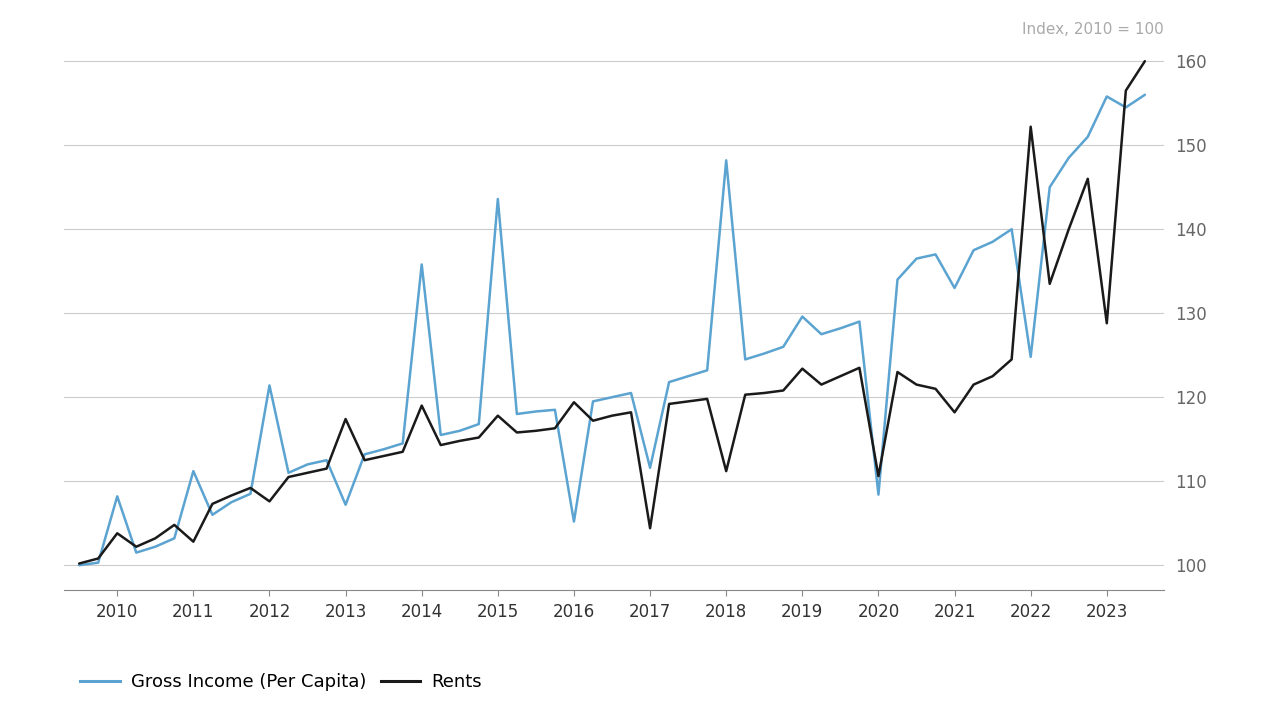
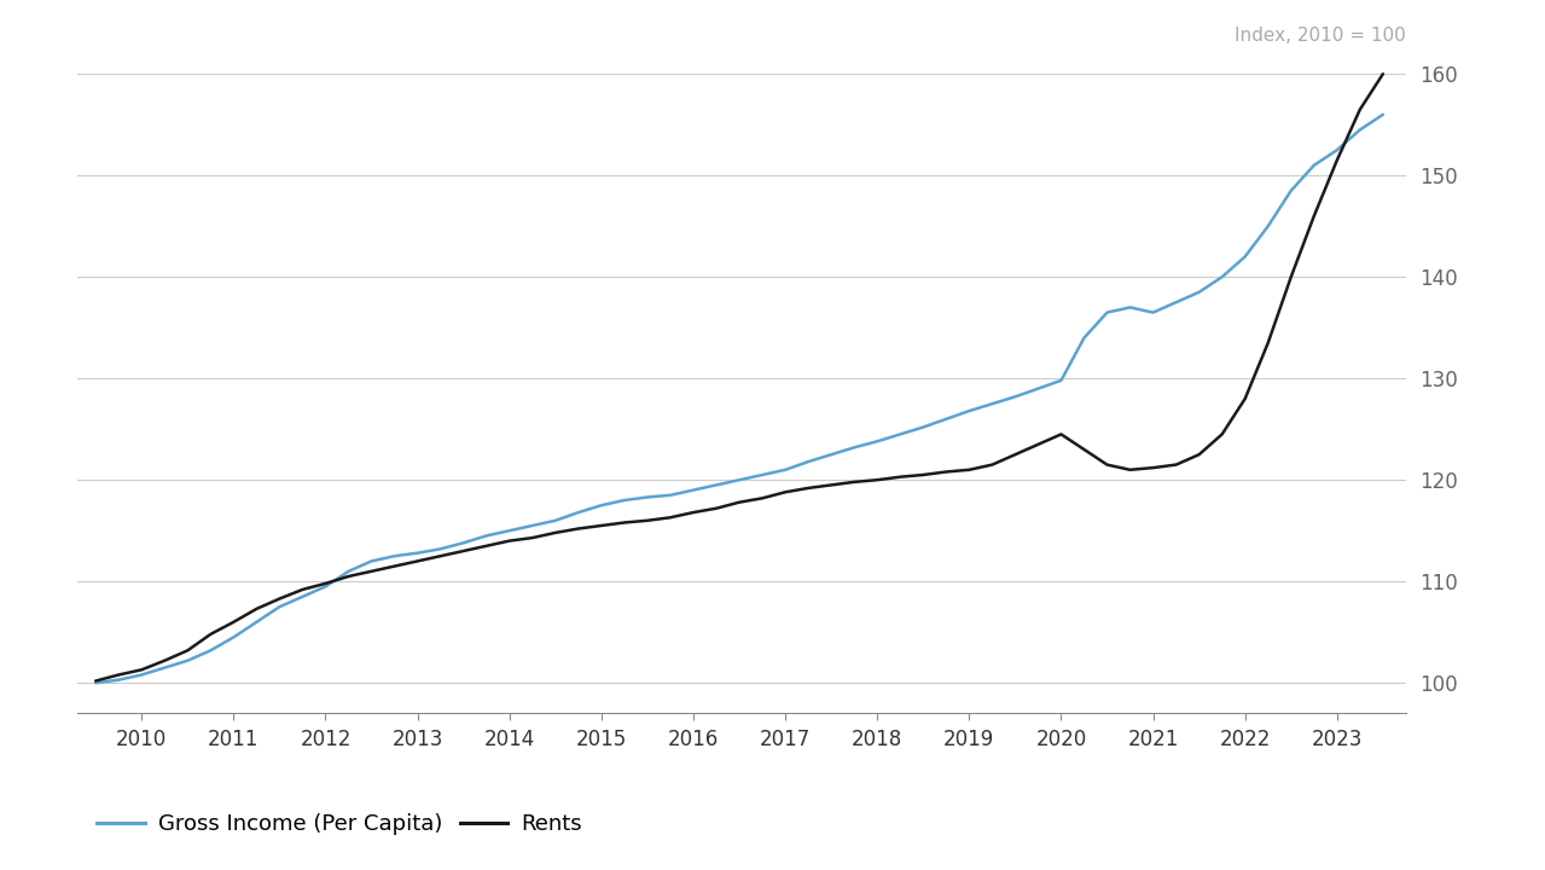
Gross Income (Per Capita)/2010: 108.2 -> 100.8
Rents/2010: 103.8 -> 101.3
Gross Income (Per Capita)/2011: 111.2 -> 104.5
Rents/2011: 102.8 -> 106.0
Gross Income (Per Capita)/2012: 121.4 -> 109.5
Rents/2012: 107.6 -> 109.8
Gross Income (Per Capita)/2013: 107.2 -> 112.8
Rents/2013: 117.4 -> 112.0
Gross Income (Per Capita)/2014: 135.8 -> 115.0
Rents/2014: 119.0 -> 114.0
Gross Income (Per Capita)/2015: 143.6 -> 117.5
Rents/2015: 117.8 -> 115.5
Gross Income (Per Capita)/2016: 105.2 -> 119.0
Rents/2016: 119.4 -> 116.8
Gross Income (Per Capita)/2017: 111.6 -> 121.0
Rents/2017: 104.4 -> 118.8
Gross Income (Per Capita)/2018: 148.2 -> 123.8
Rents/2018: 111.2 -> 120.0
Gross Income (Per Capita)/2019: 129.6 -> 126.8
Rents/2019: 123.4 -> 121.0
Gross Income (Per Capita)/2020: 108.4 -> 129.8
Rents/2020: 110.6 -> 124.5
Gross Income (Per Capita)/2021: 133.0 -> 136.5
Rents/2021: 118.2 -> 121.2
Gross Income (Per Capita)/2022: 124.8 -> 142.0
Rents/2022: 152.2 -> 128.0
Gross Income (Per Capita)/2023: 155.8 -> 152.5
Rents/2023: 128.8 -> 151.5
